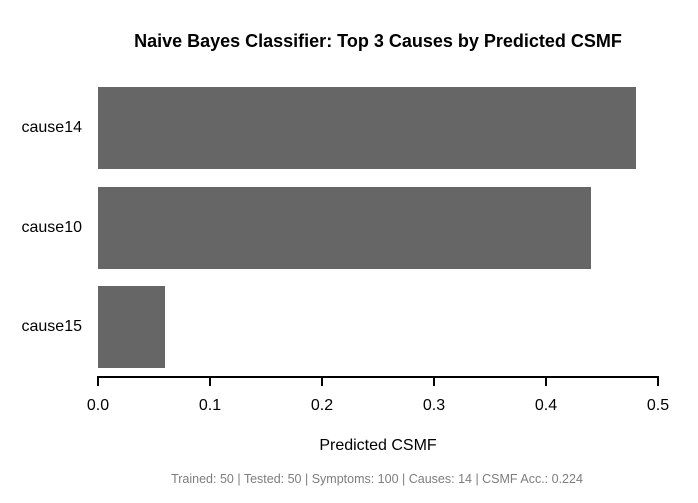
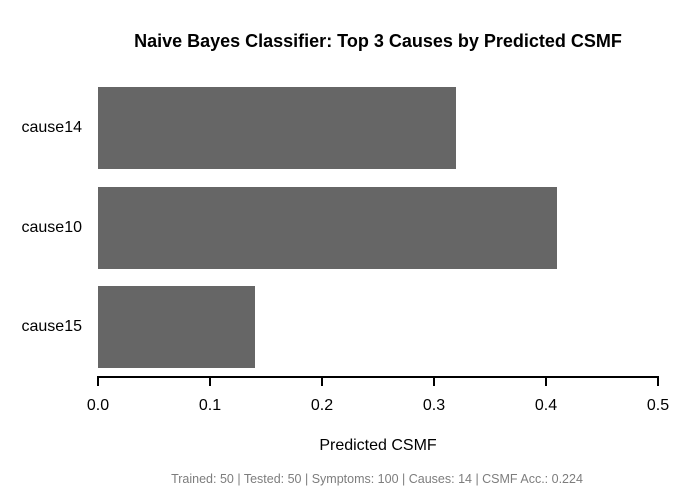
cause14: 0.48 -> 0.32
cause10: 0.44 -> 0.41
cause15: 0.06 -> 0.14
